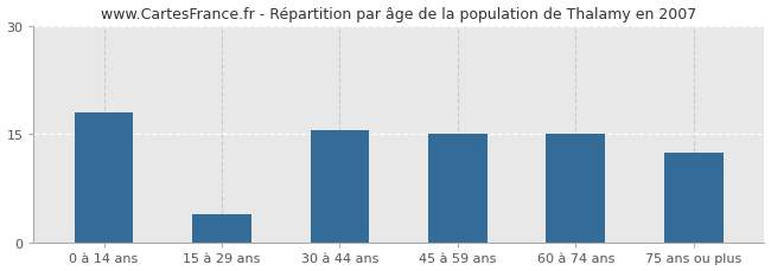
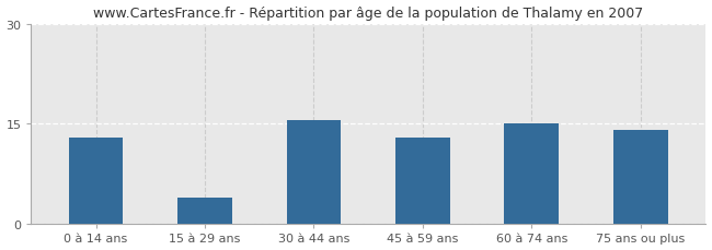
0 à 14 ans: 18.0 -> 13.0
45 à 59 ans: 15.0 -> 13.0
75 ans ou plus: 12.5 -> 14.0
